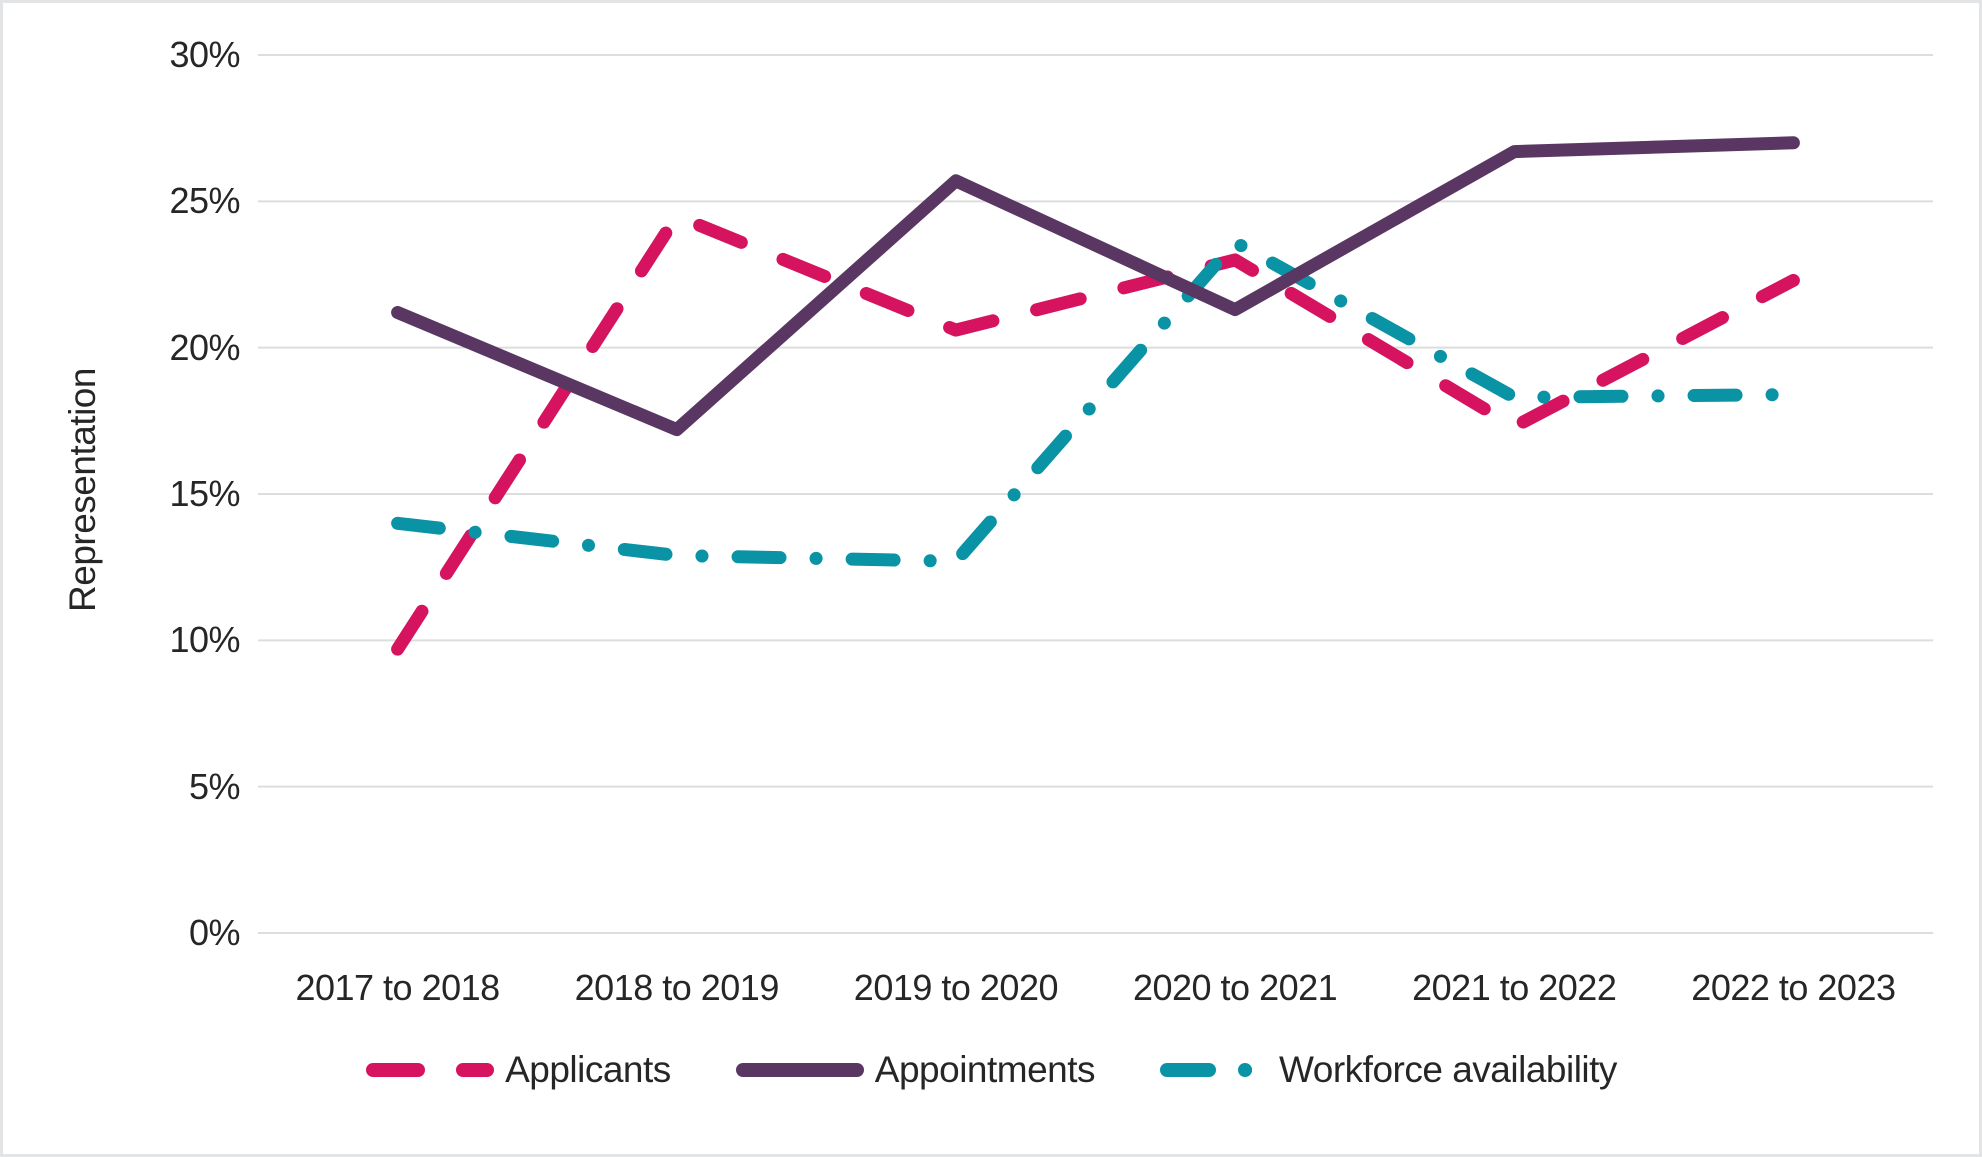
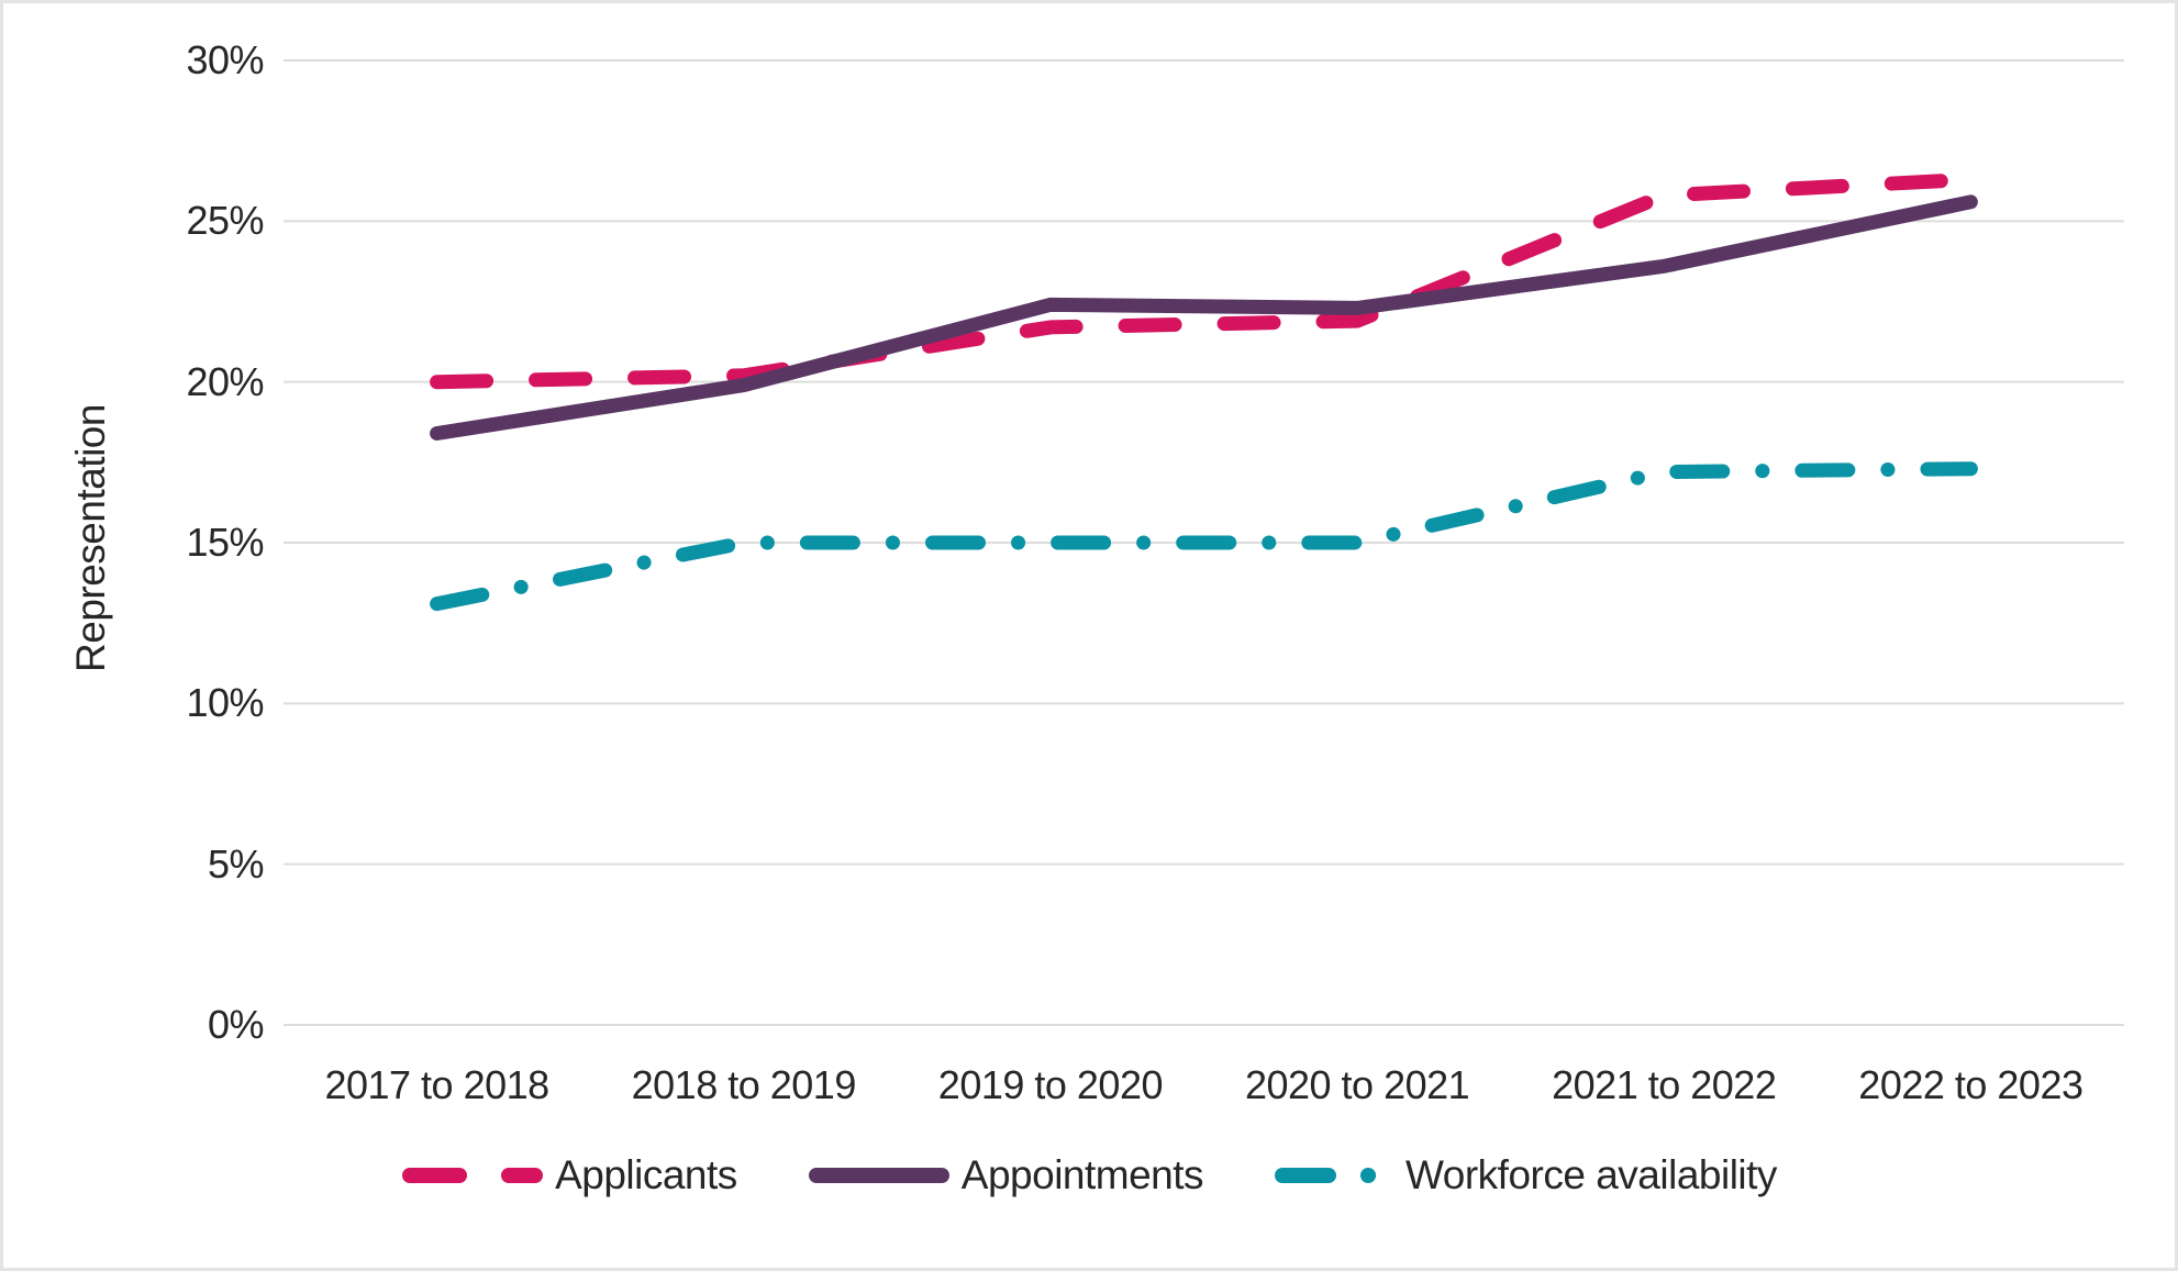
Applicants/2017 to 2018: 9.7% -> 20.0%
Appointments/2017 to 2018: 21.2% -> 18.4%
Workforce availability/2017 to 2018: 14.0% -> 13.1%
Applicants/2018 to 2019: 24.5% -> 20.2%
Appointments/2018 to 2019: 17.2% -> 19.9%
Workforce availability/2018 to 2019: 12.9% -> 15.0%
Applicants/2019 to 2020: 20.6% -> 21.7%
Appointments/2019 to 2020: 25.7% -> 22.4%
Workforce availability/2019 to 2020: 12.7% -> 15.0%
Applicants/2020 to 2021: 23.0% -> 21.9%
Appointments/2020 to 2021: 21.3% -> 22.3%
Workforce availability/2020 to 2021: 23.6% -> 15.0%
Applicants/2021 to 2022: 17.3% -> 25.8%
Appointments/2021 to 2022: 26.7% -> 23.6%
Workforce availability/2021 to 2022: 18.3% -> 17.2%
Applicants/2022 to 2023: 22.3% -> 26.3%
Appointments/2022 to 2023: 27.0% -> 25.6%
Workforce availability/2022 to 2023: 18.4% -> 17.3%
